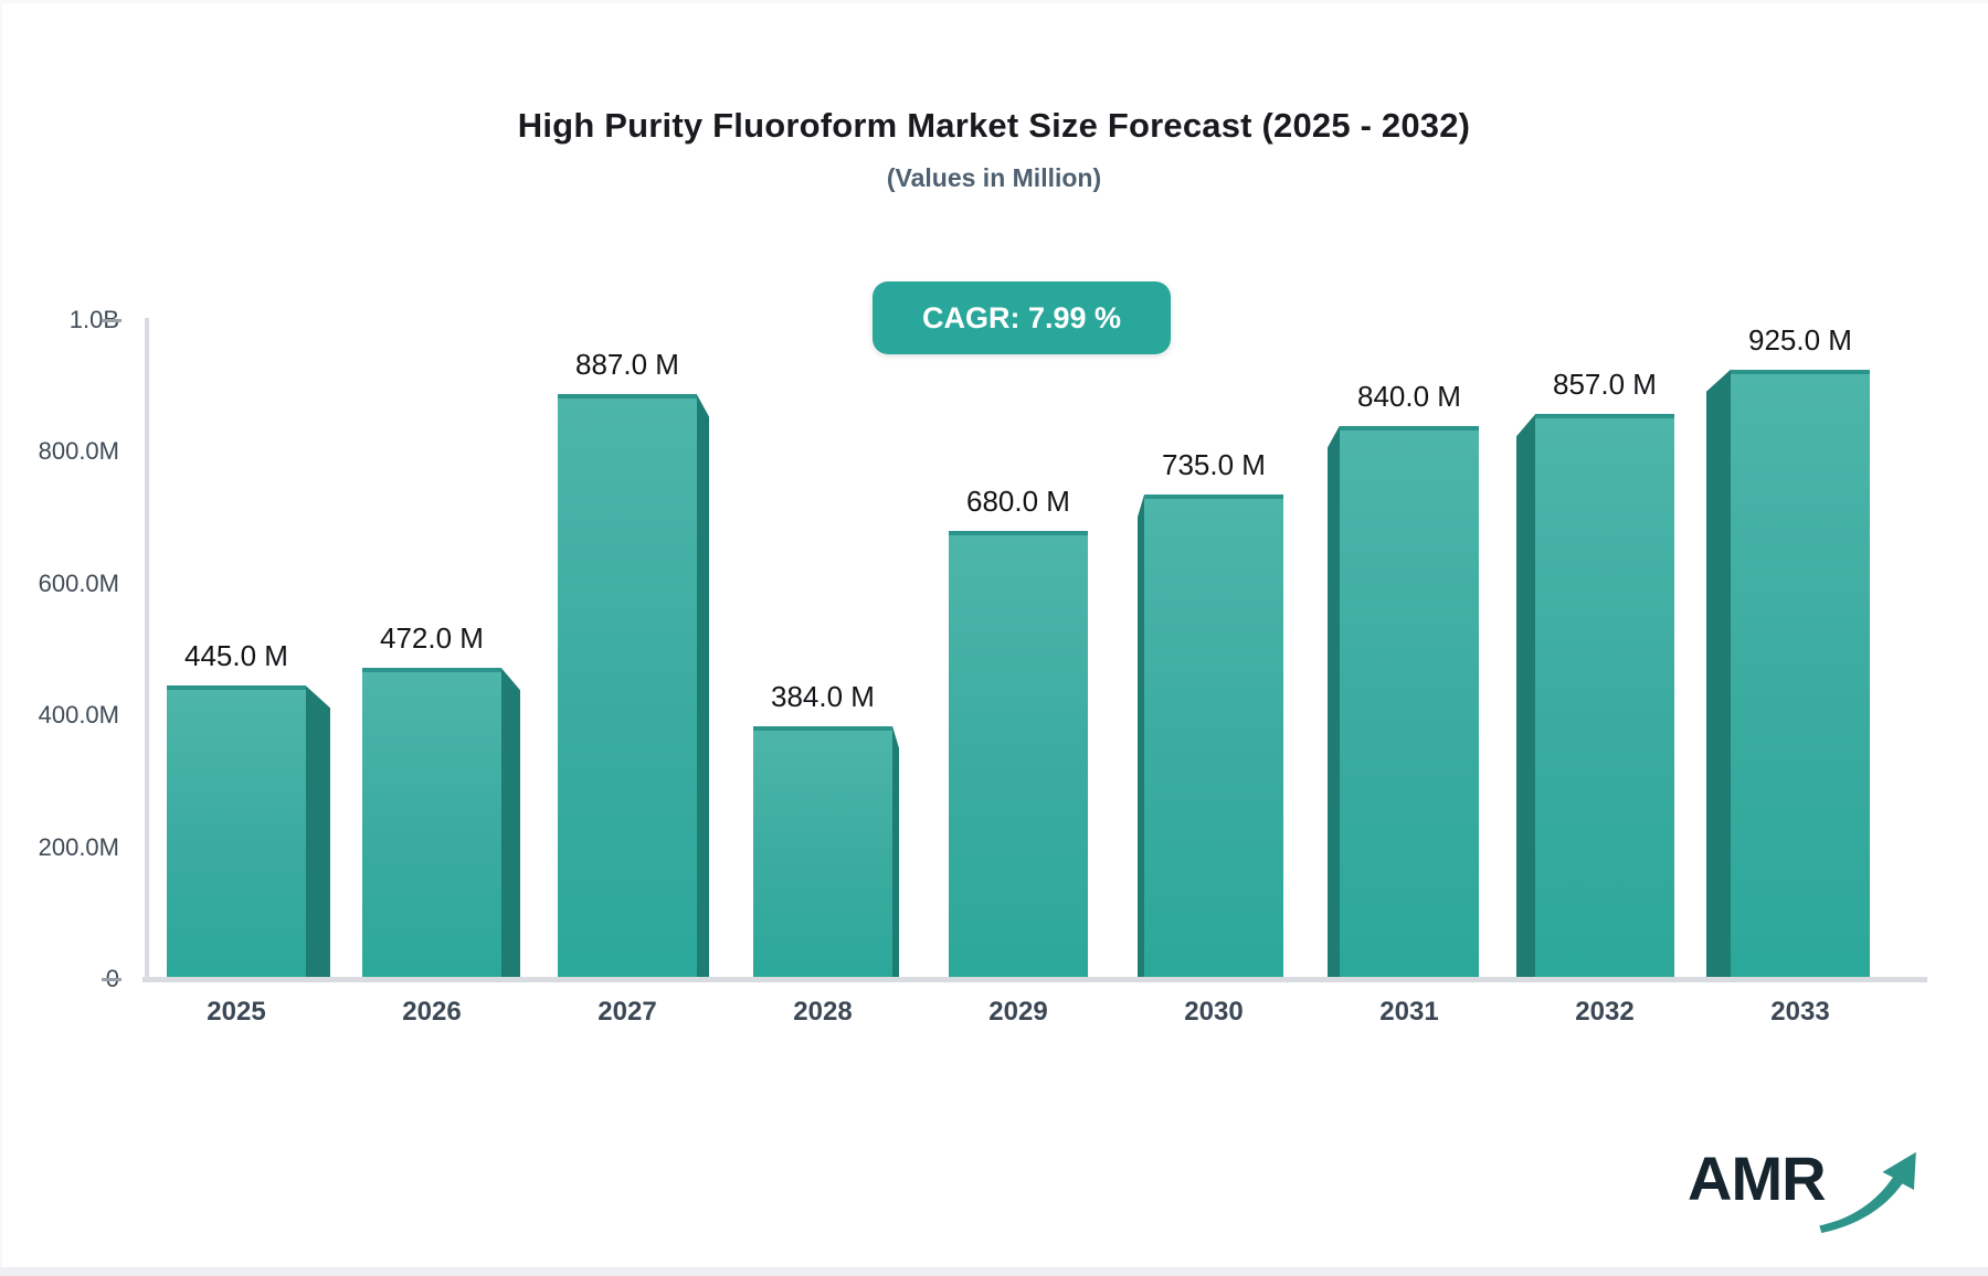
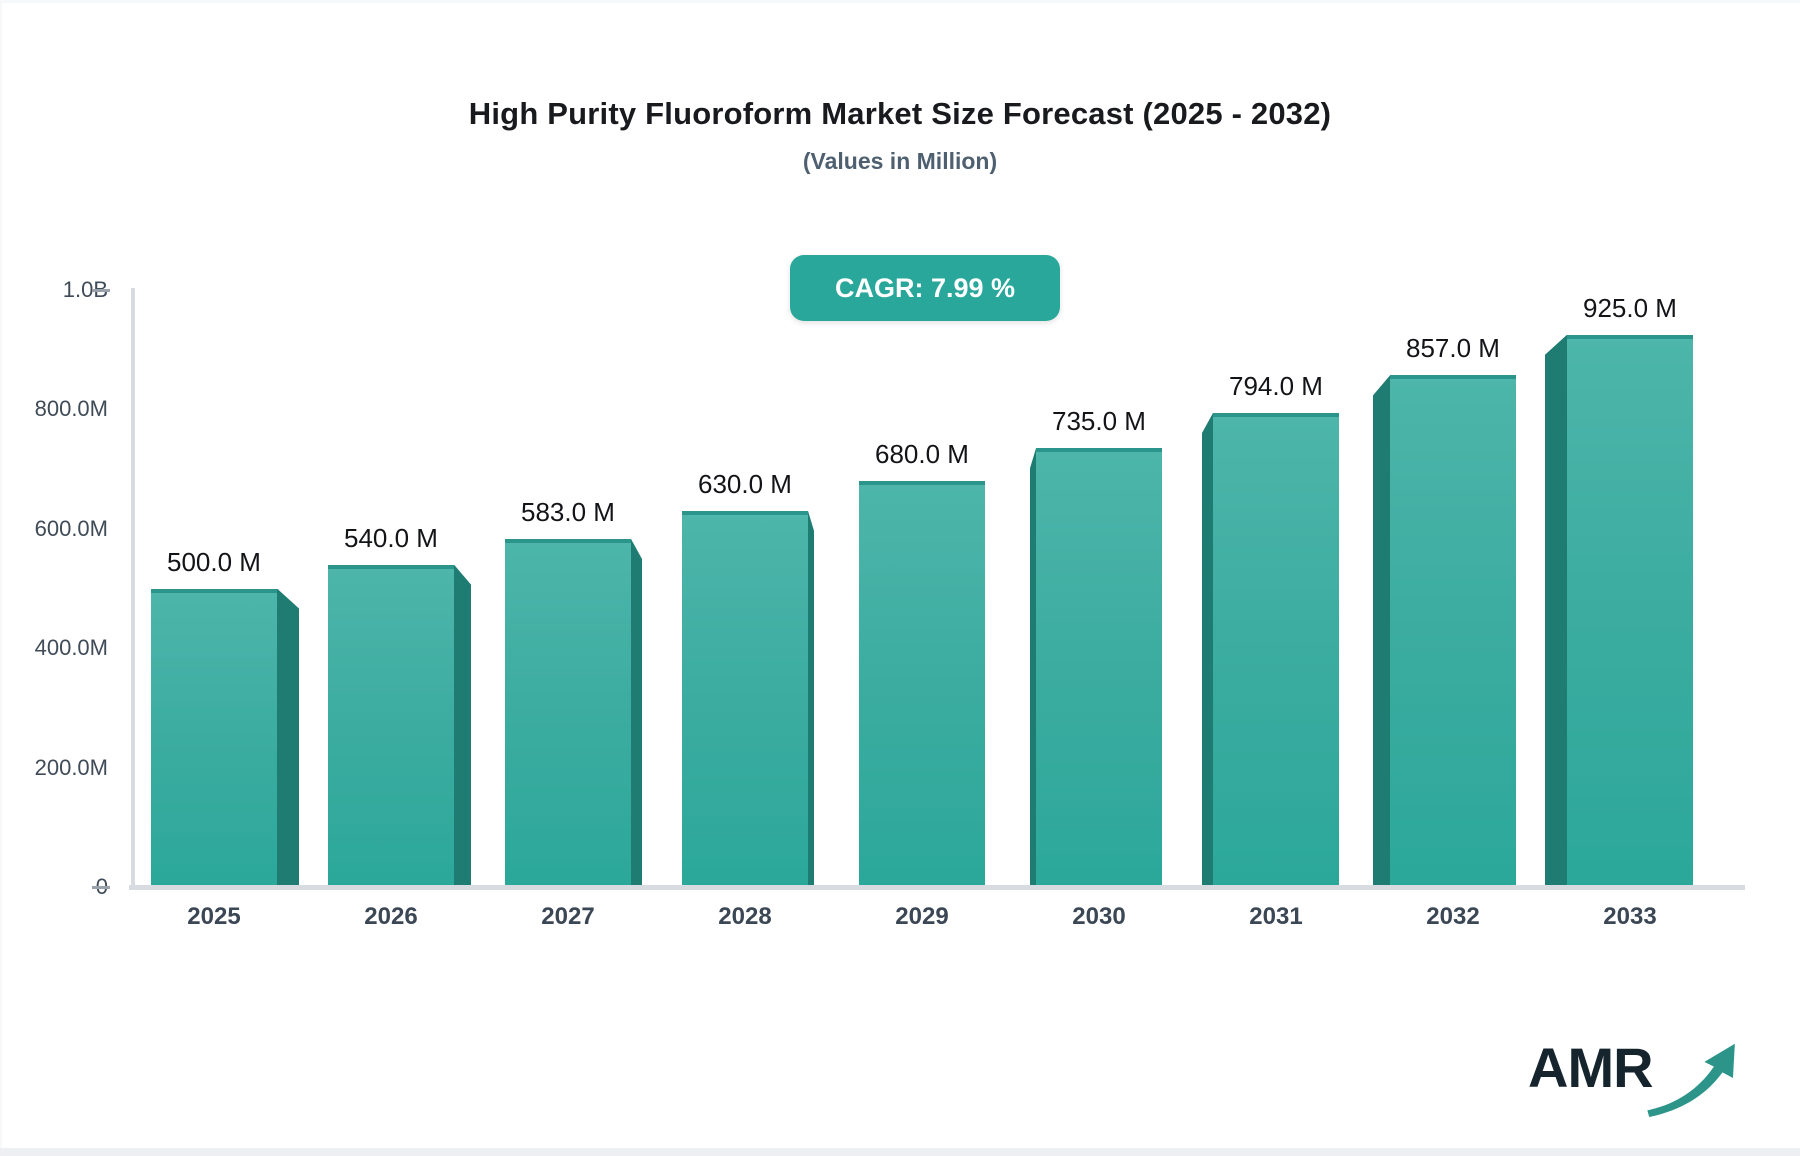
2025: 445.0 -> 500.0
2026: 472.0 -> 540.0
2027: 887.0 -> 583.0
2028: 384.0 -> 630.0
2031: 840.0 -> 794.0
